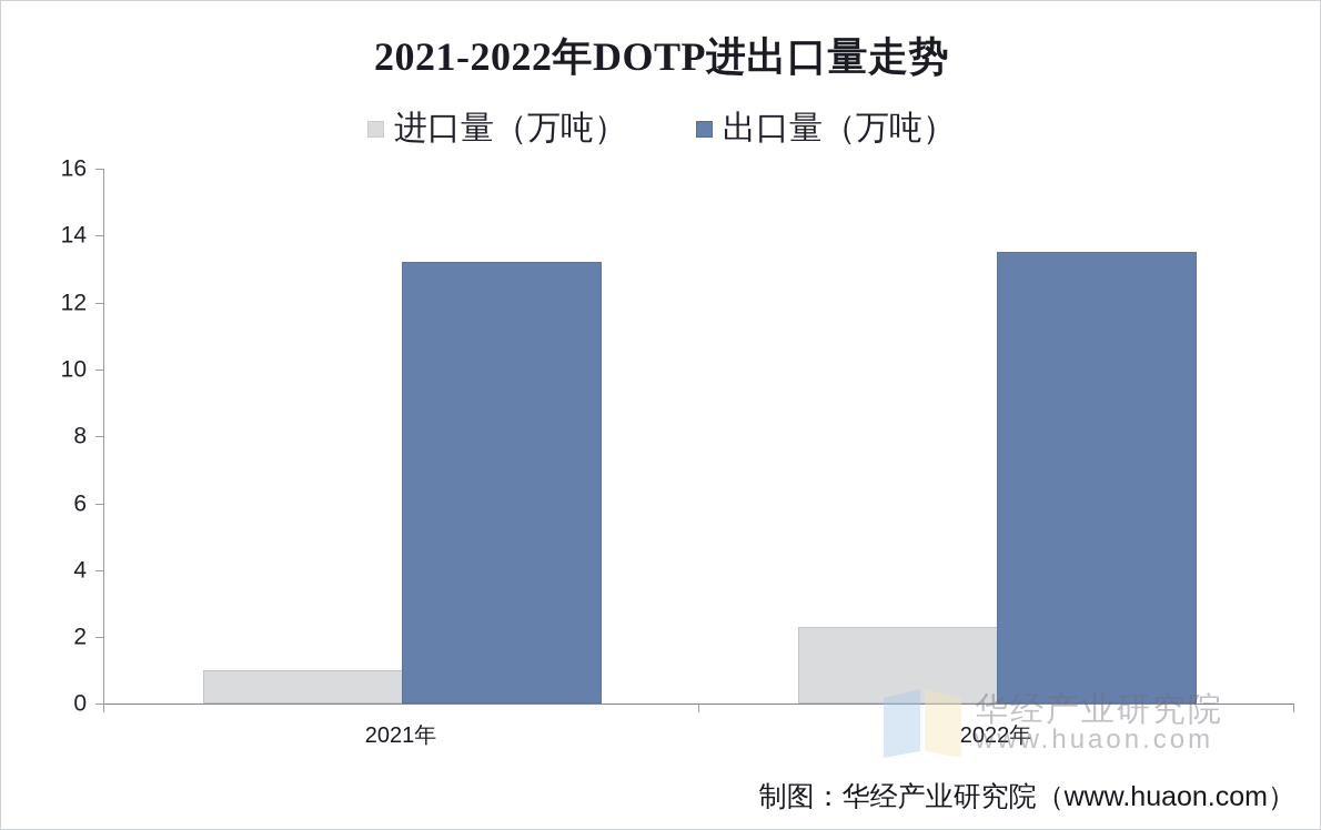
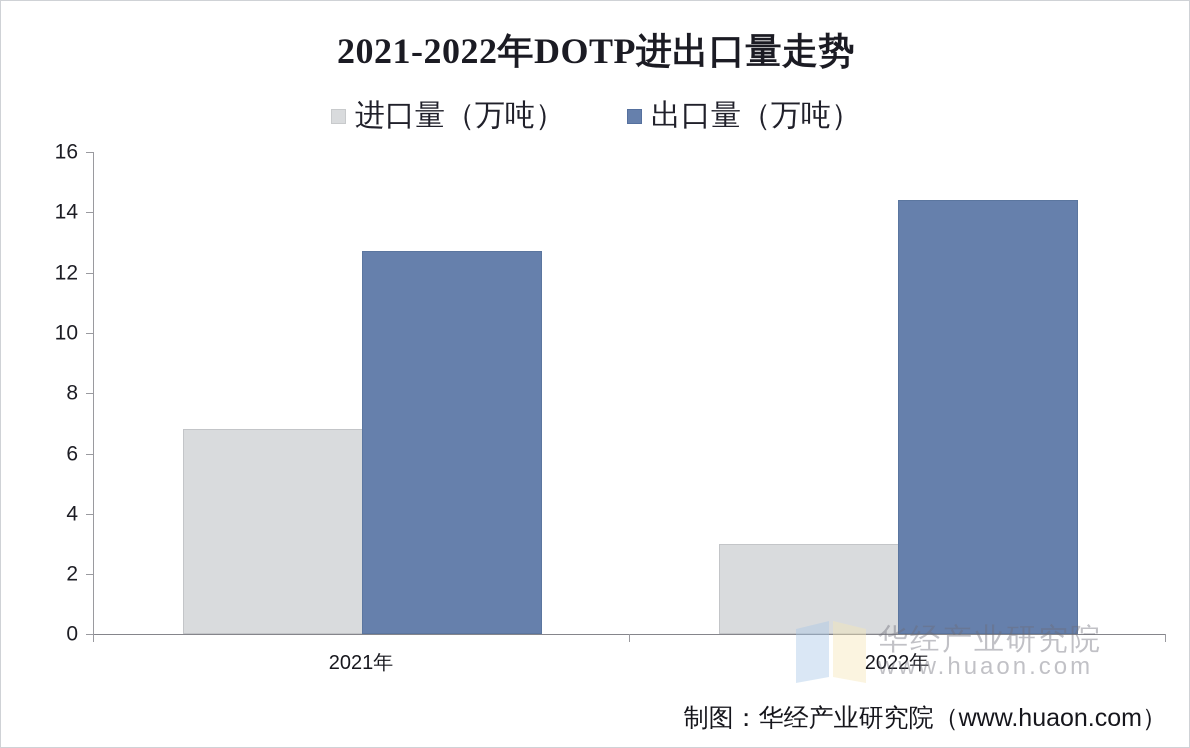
进口量（万吨）/2021年: 1.0 -> 6.8
出口量（万吨）/2021年: 13.2 -> 12.7
进口量（万吨）/2022年: 2.3 -> 3.0
出口量（万吨）/2022年: 13.5 -> 14.4
